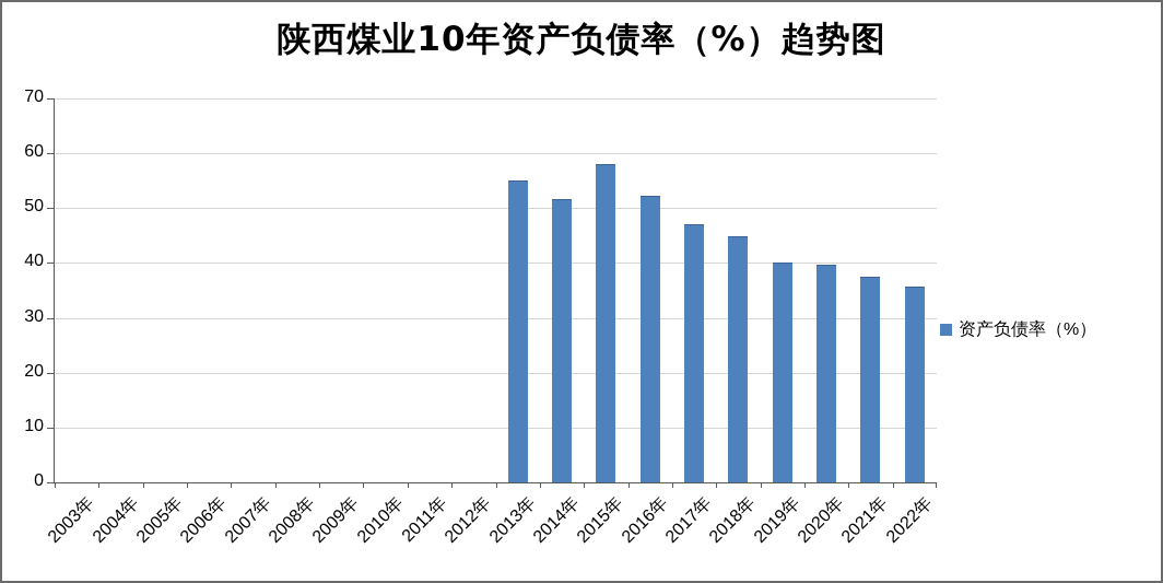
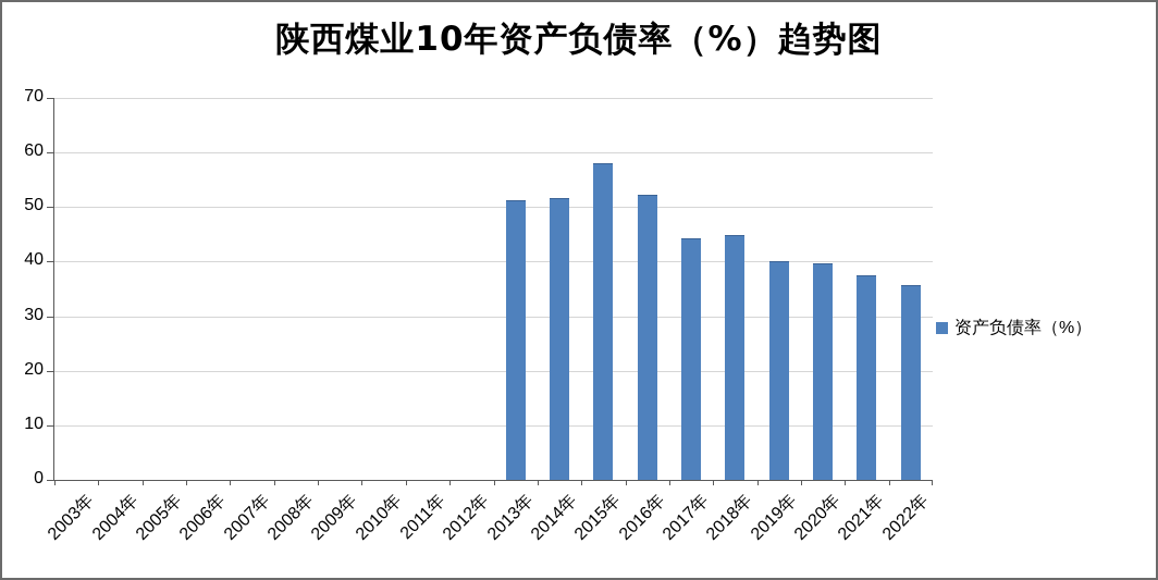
2013年: 55 -> 51
2017年: 47 -> 44
